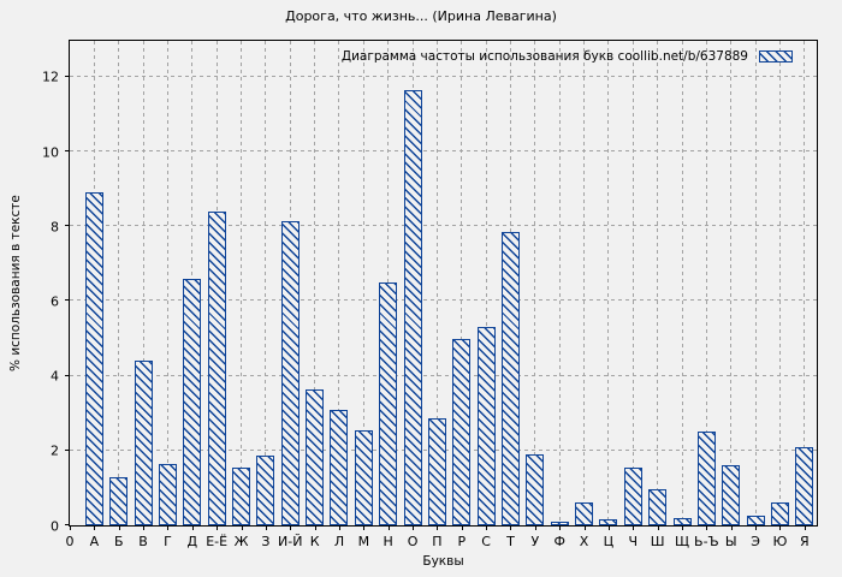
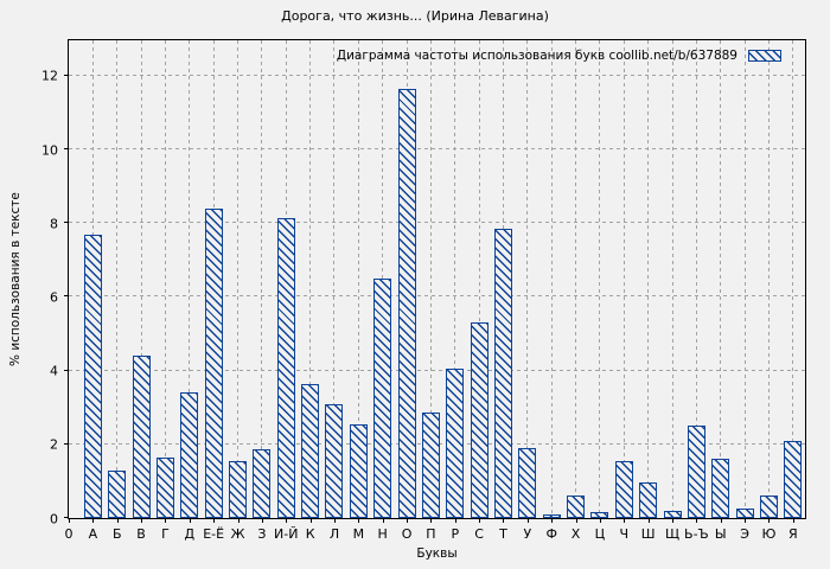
А: 8.9 -> 7.7
Д: 6.6 -> 3.4
Р: 5.0 -> 4.0
